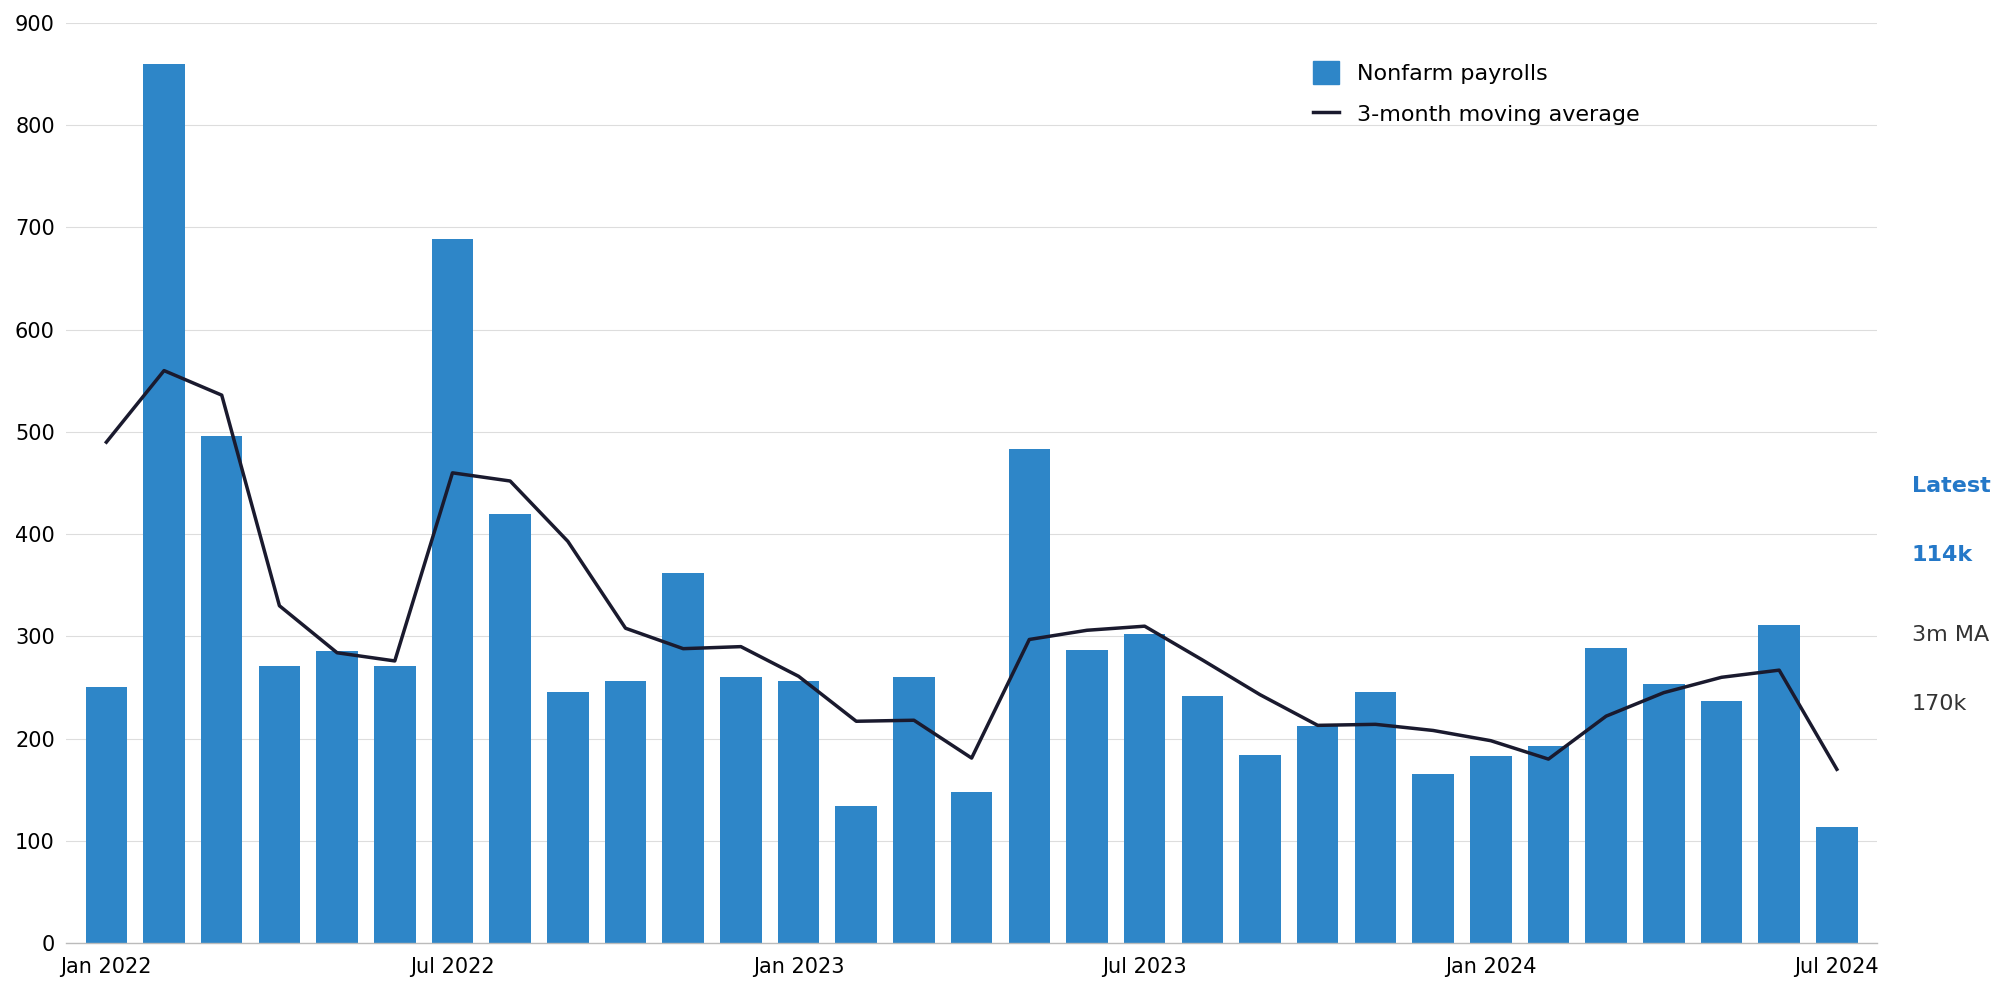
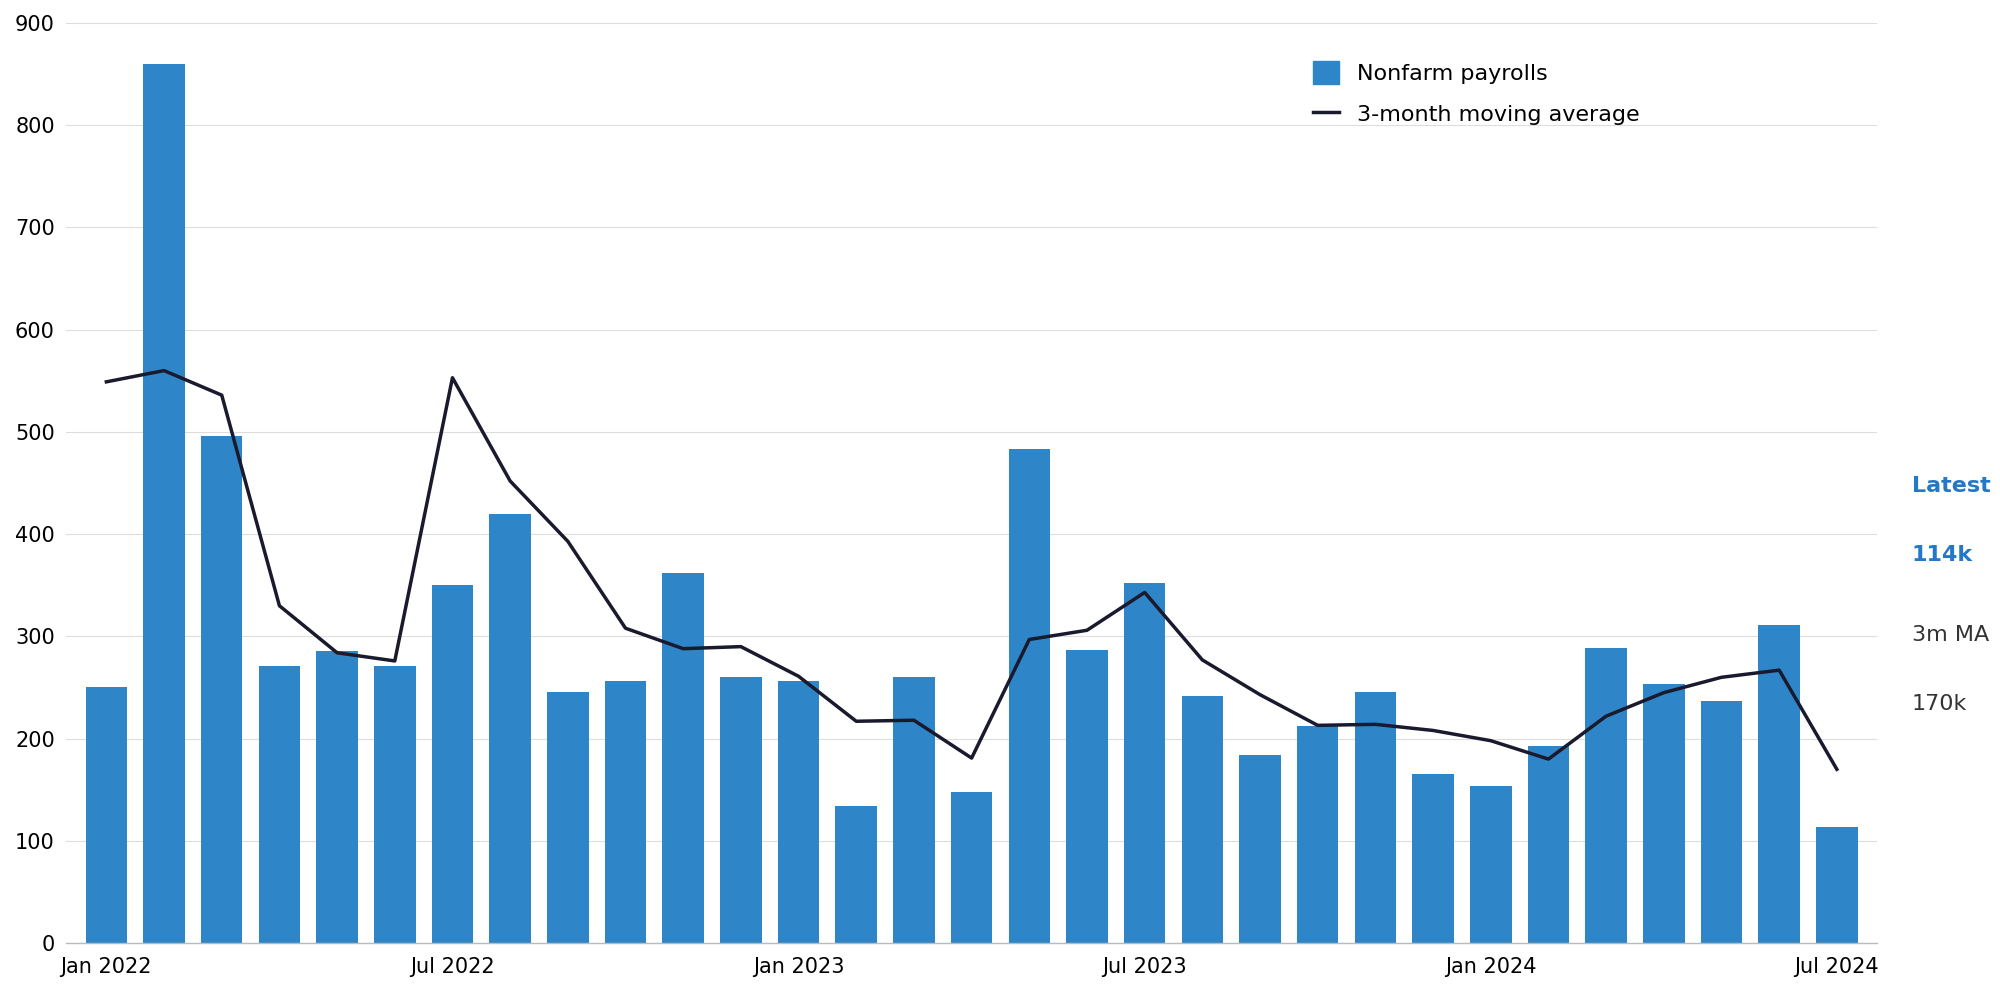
3-month moving average/Jan 2022: 490 -> 549
Nonfarm payrolls/Jul 2022: 689 -> 350
3-month moving average/Jul 2022: 460 -> 553
Nonfarm payrolls/Jul 2023: 302 -> 352
3-month moving average/Jul 2023: 310 -> 343
Nonfarm payrolls/Jan 2024: 183 -> 154
